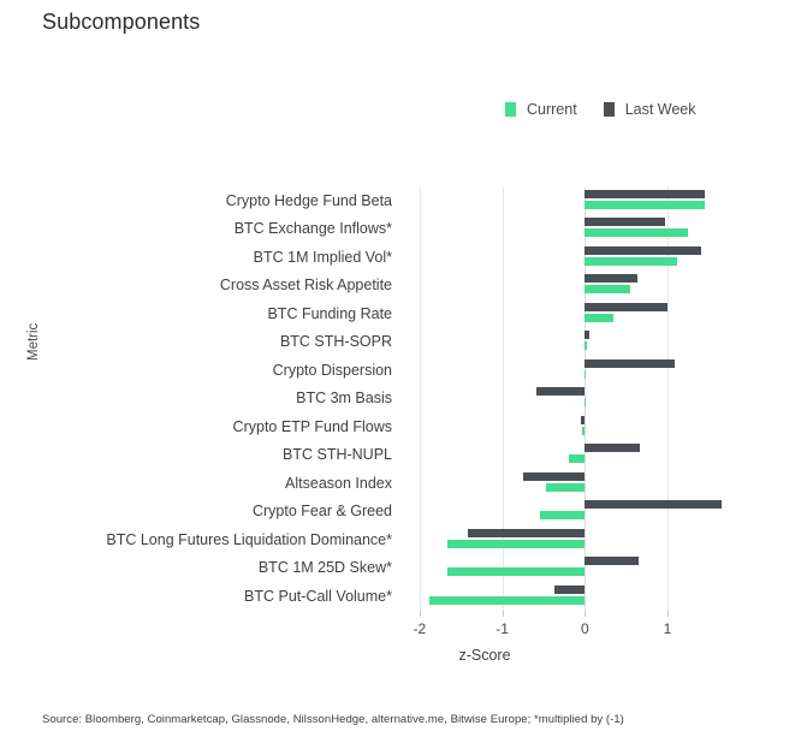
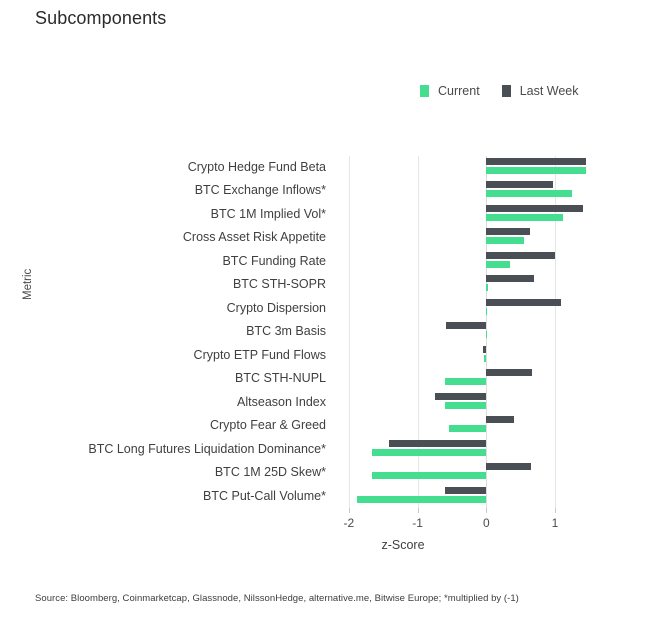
Last Week/BTC STH-SOPR: 0.1 -> 0.7
Current/BTC STH-NUPL: -0.2 -> -0.6
Current/Altseason Index: -0.5 -> -0.6
Last Week/Crypto Fear & Greed: 1.6 -> 0.4
Last Week/BTC Put-Call Volume*: -0.4 -> -0.6
